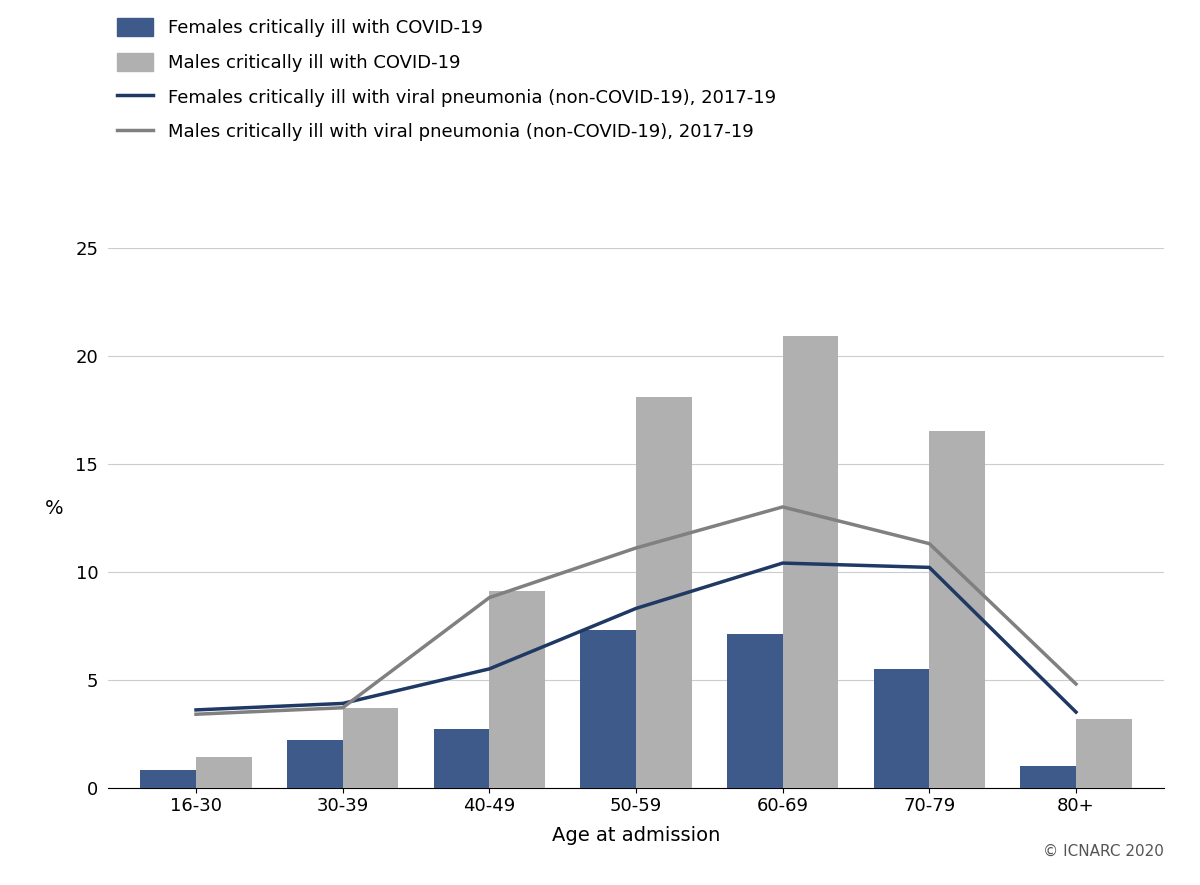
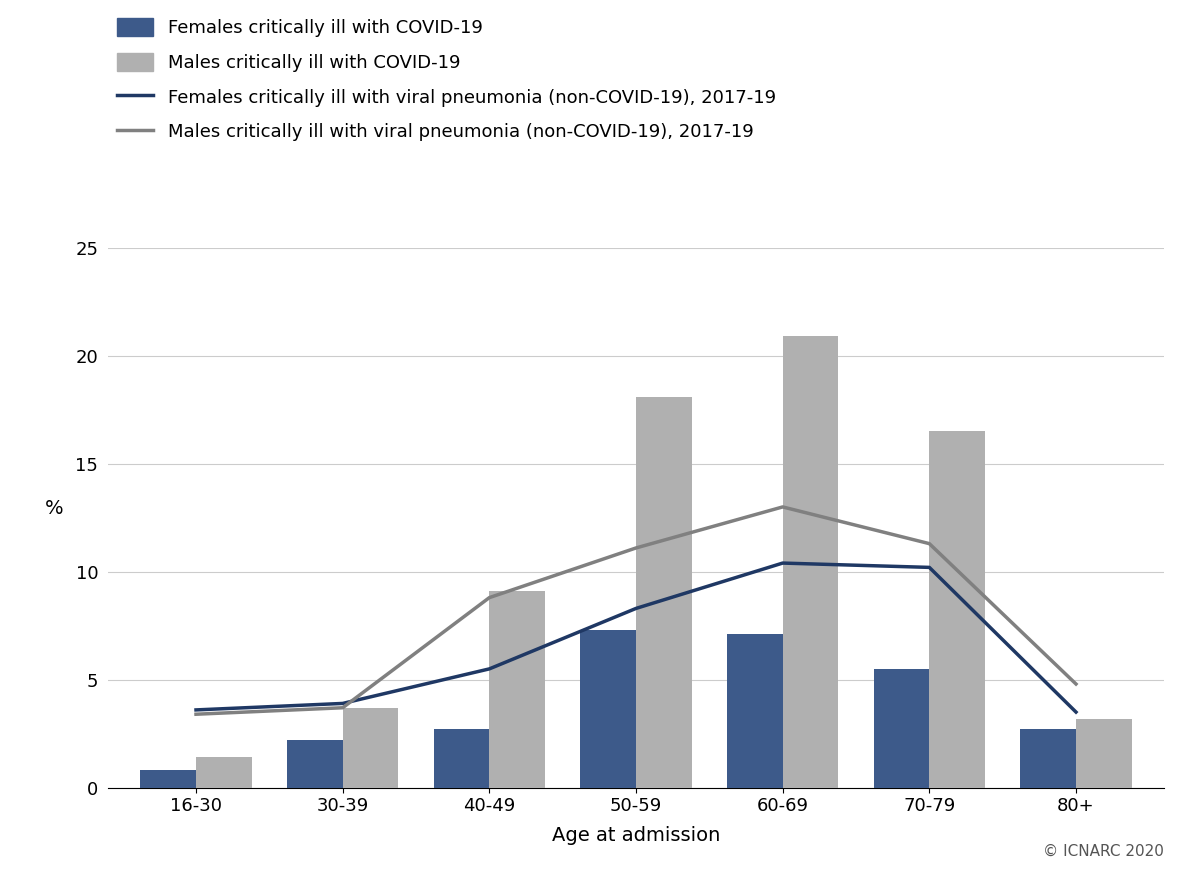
Females critically ill with COVID-19/80+: 1.0 -> 2.7
